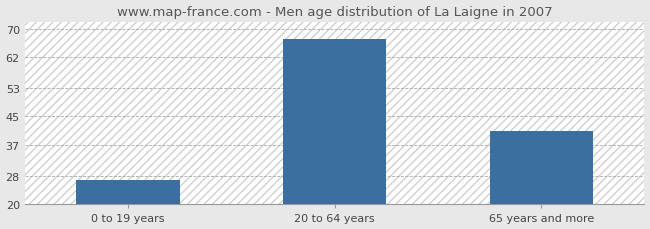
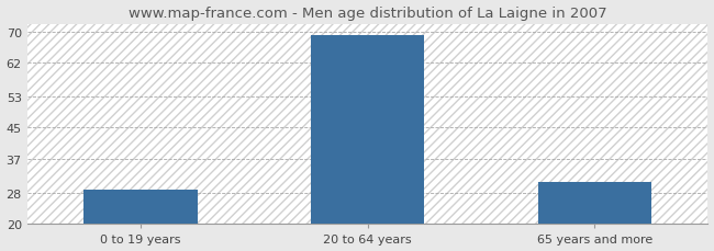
0 to 19 years: 27 -> 29
20 to 64 years: 67 -> 69
65 years and more: 41 -> 31
